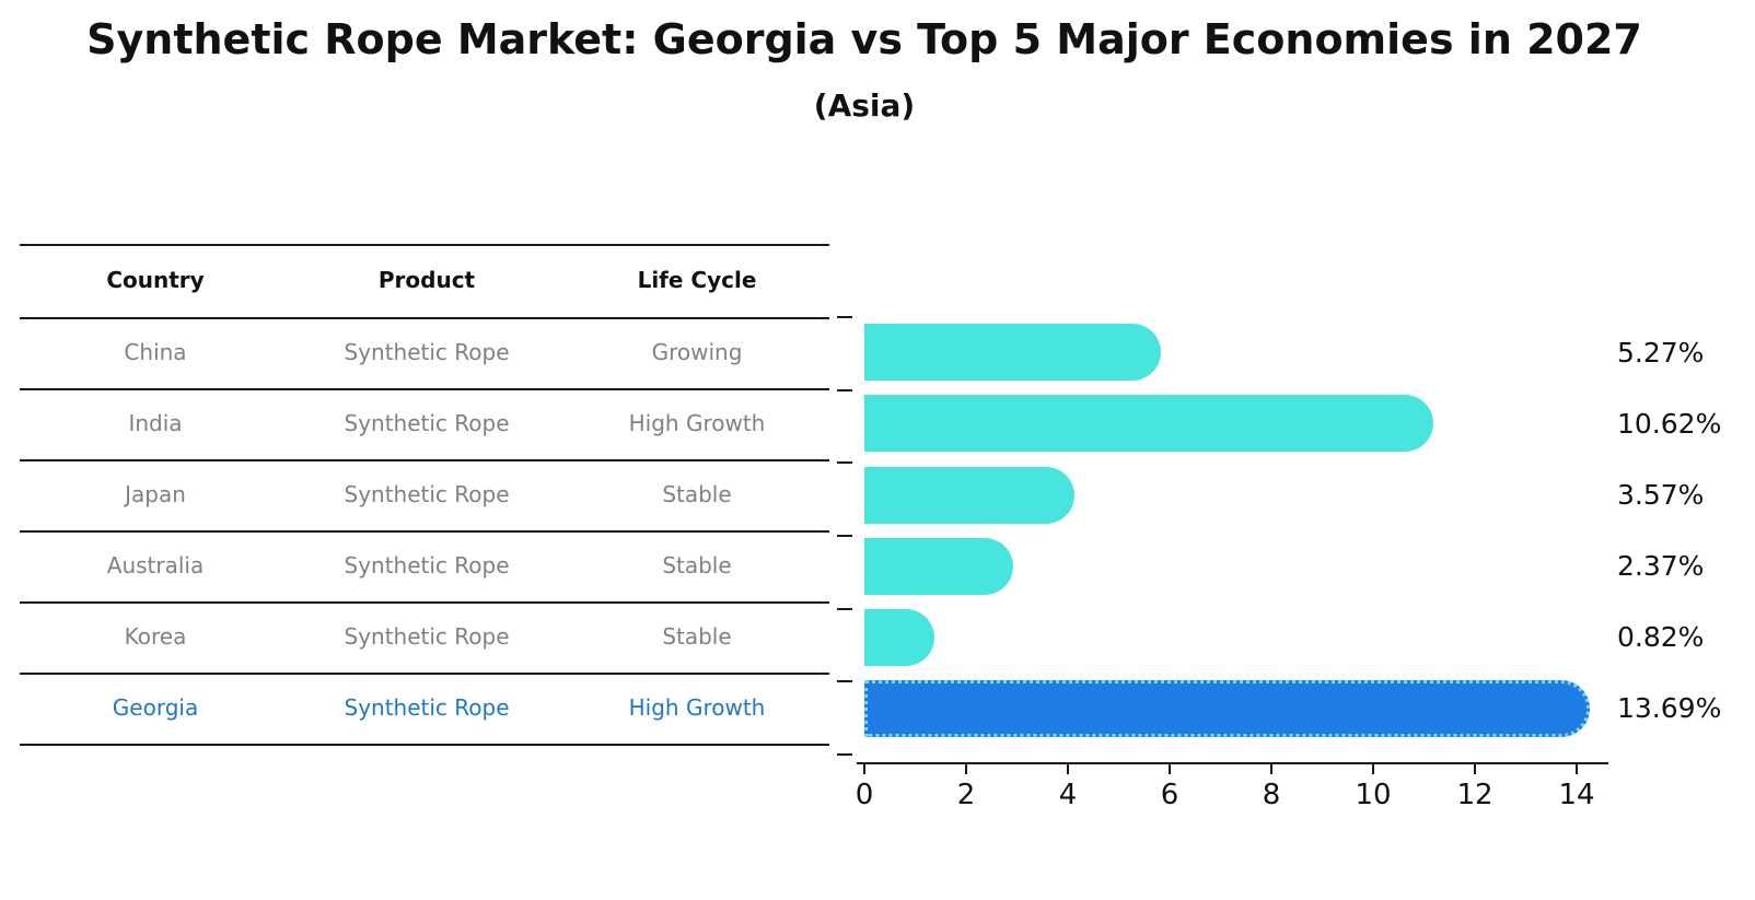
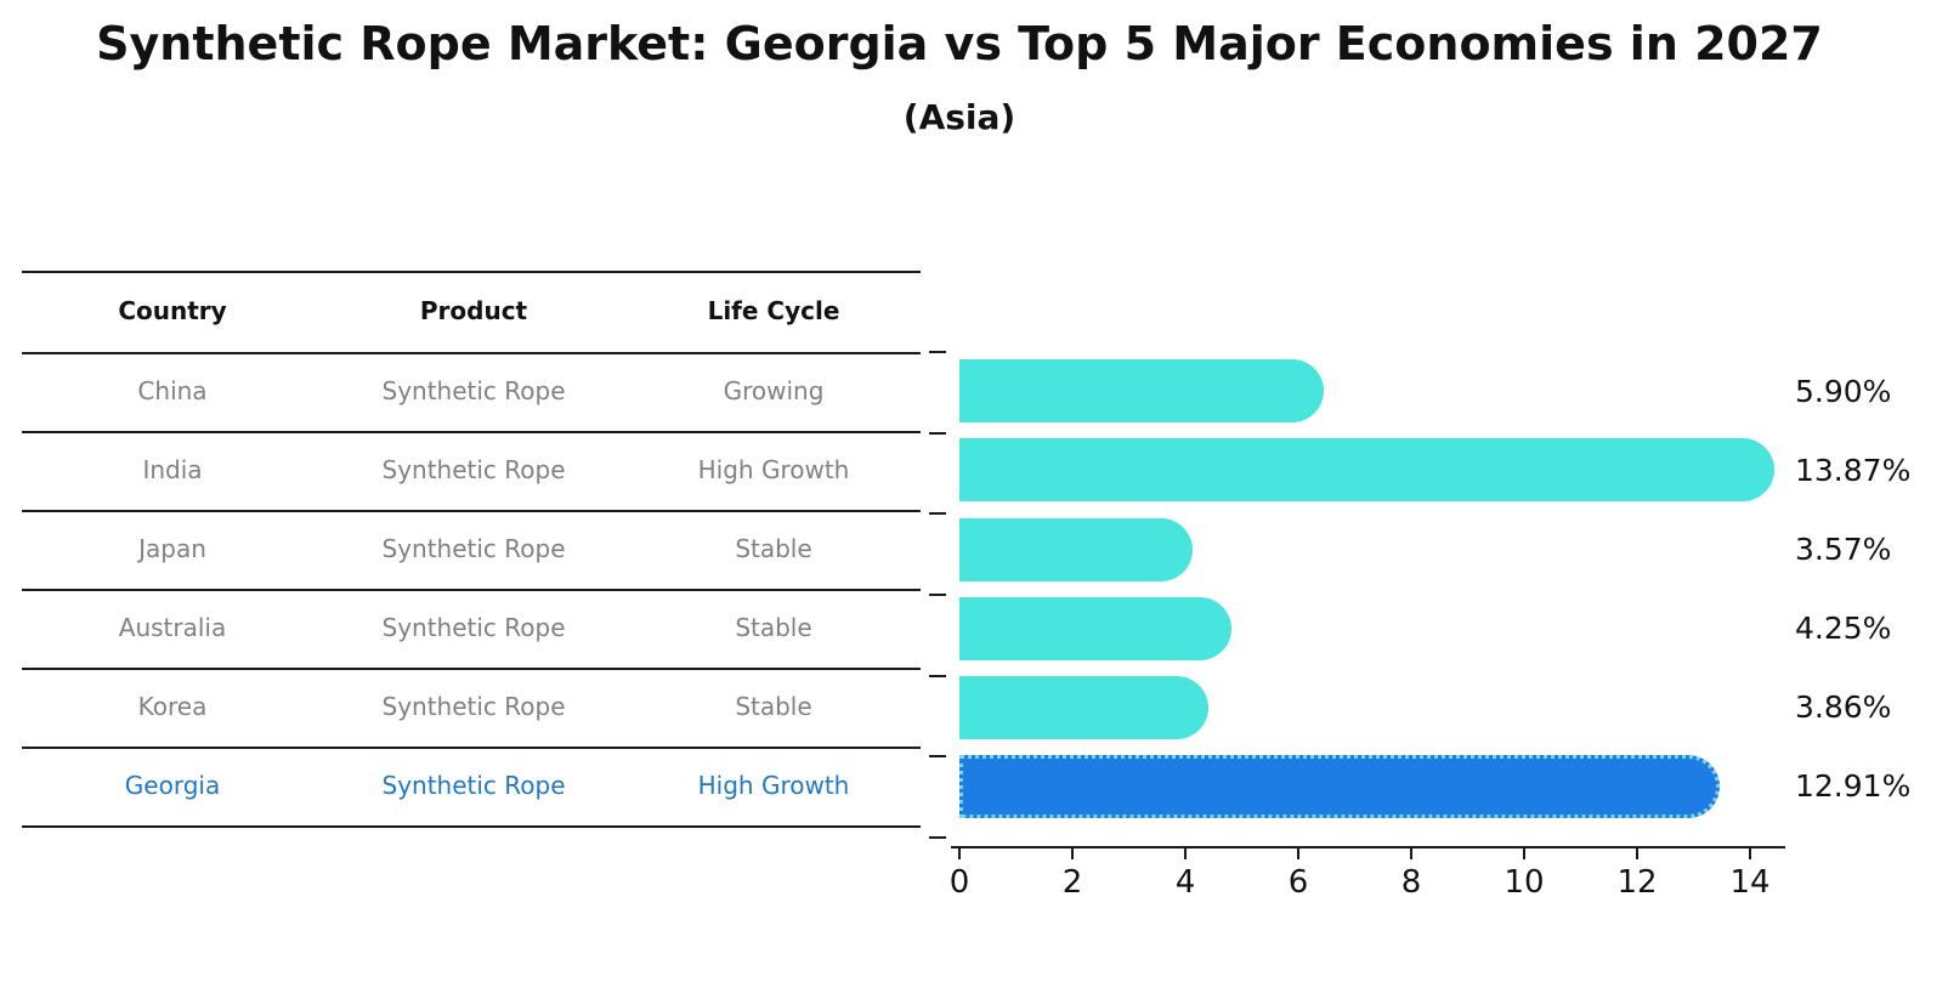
China: 5.27% -> 5.90%
India: 10.62% -> 13.87%
Australia: 2.37% -> 4.25%
Korea: 0.82% -> 3.86%
Georgia: 13.69% -> 12.91%
